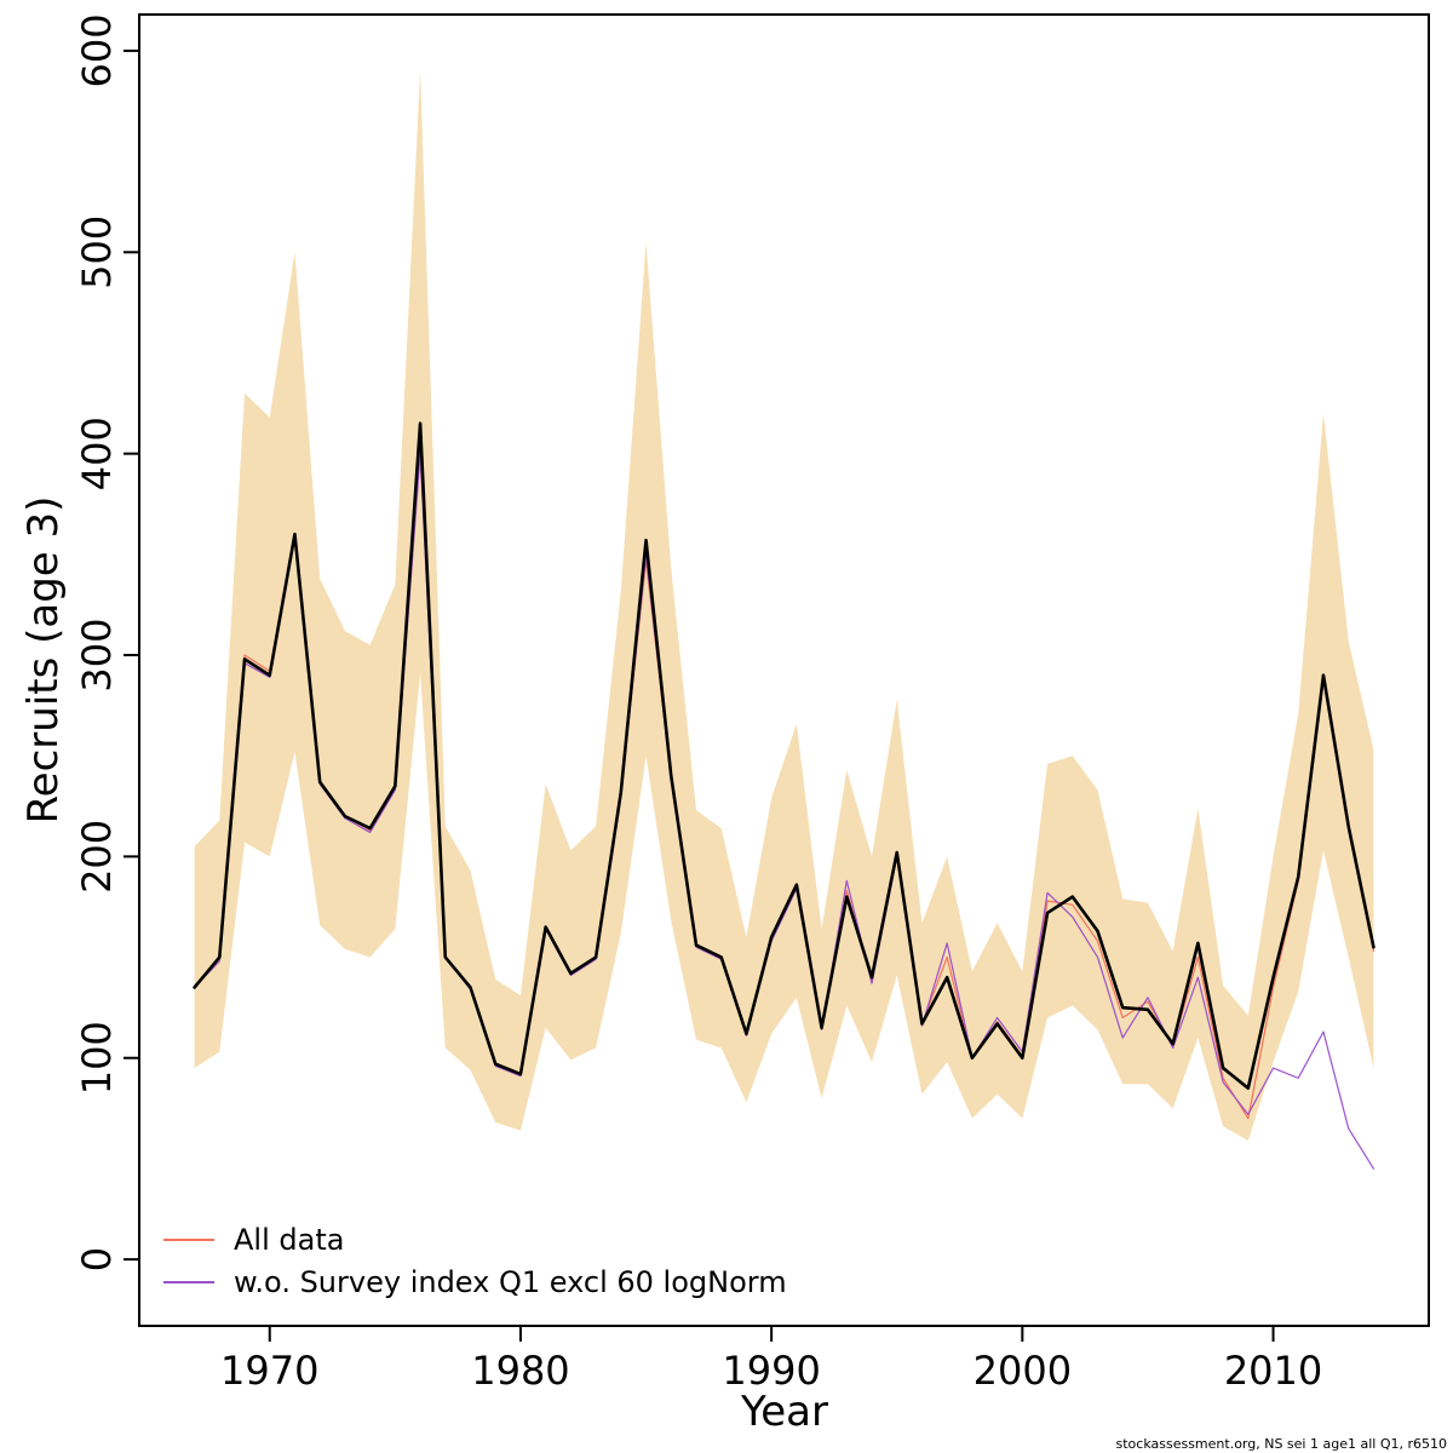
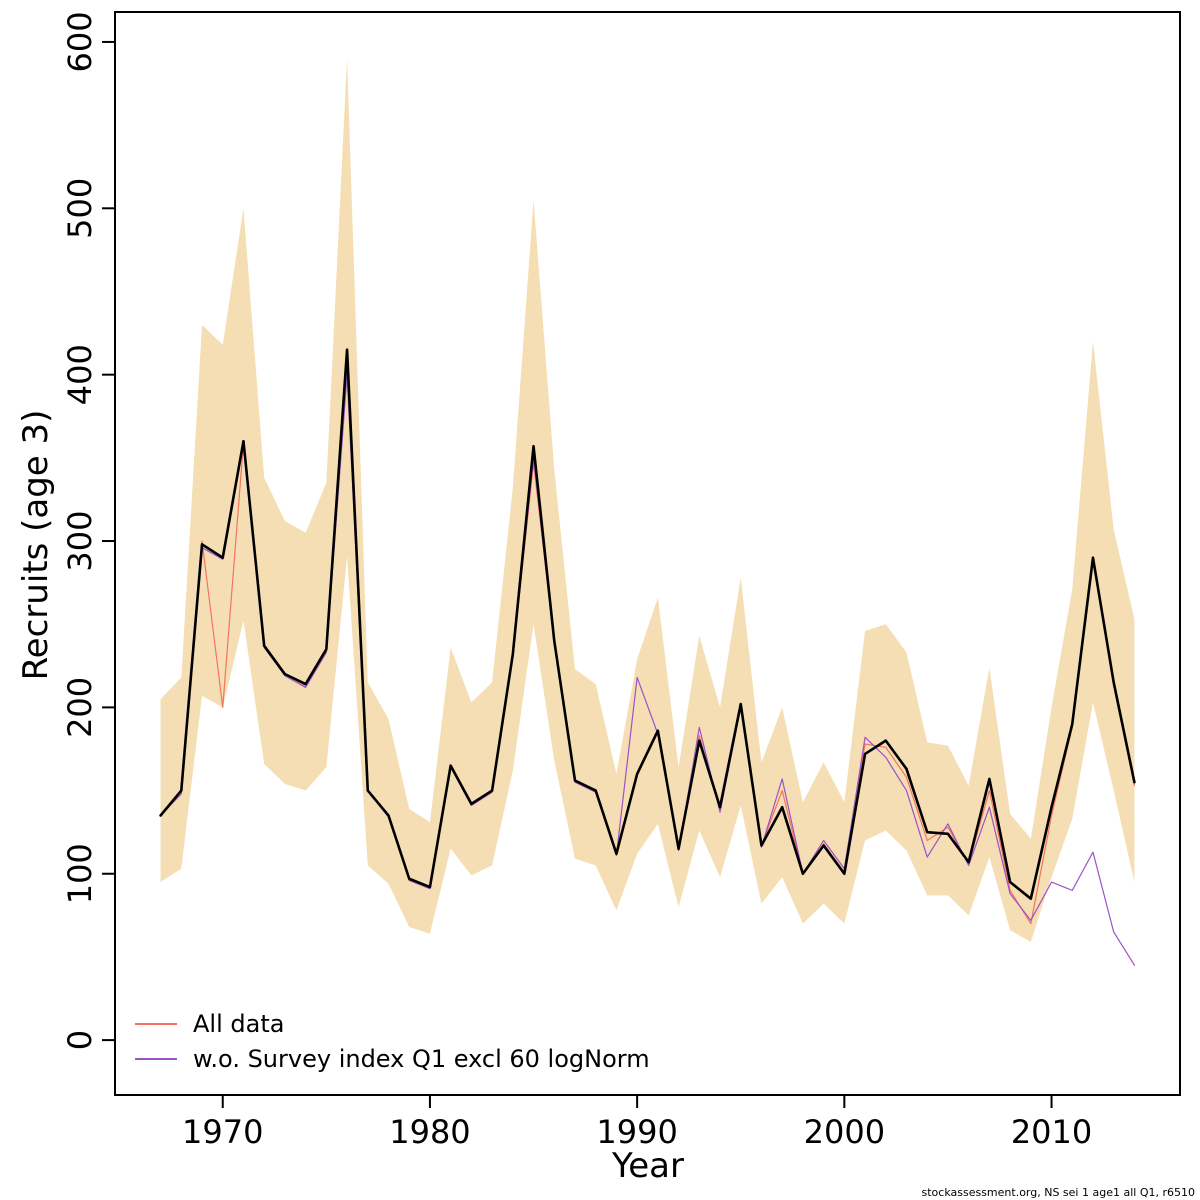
All data/1970: 292 -> 200
w.o. Survey index Q1 excl 60 logNorm/1990: 158 -> 218
